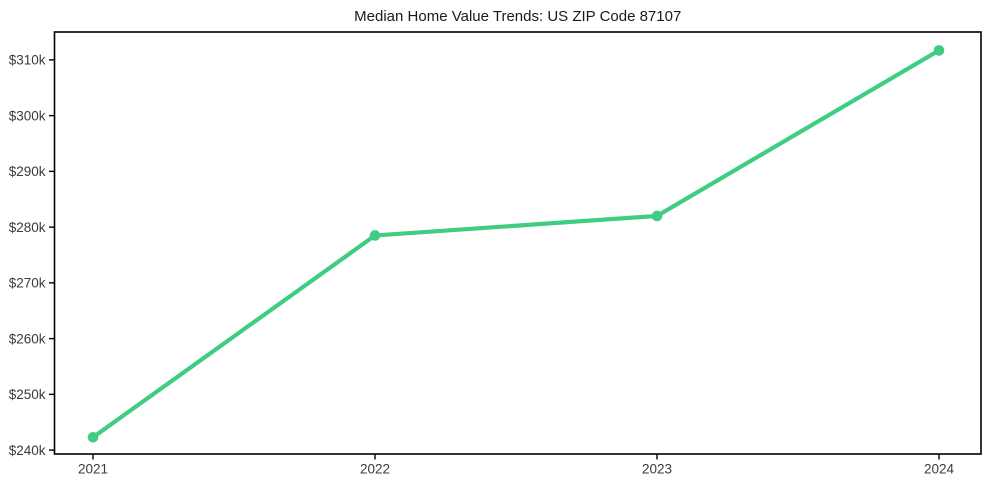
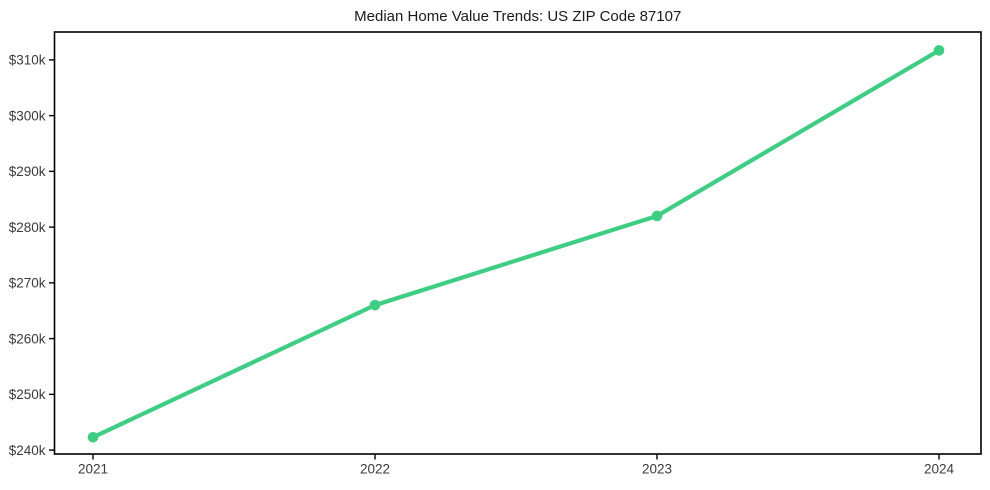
2022: $278k -> $266k
